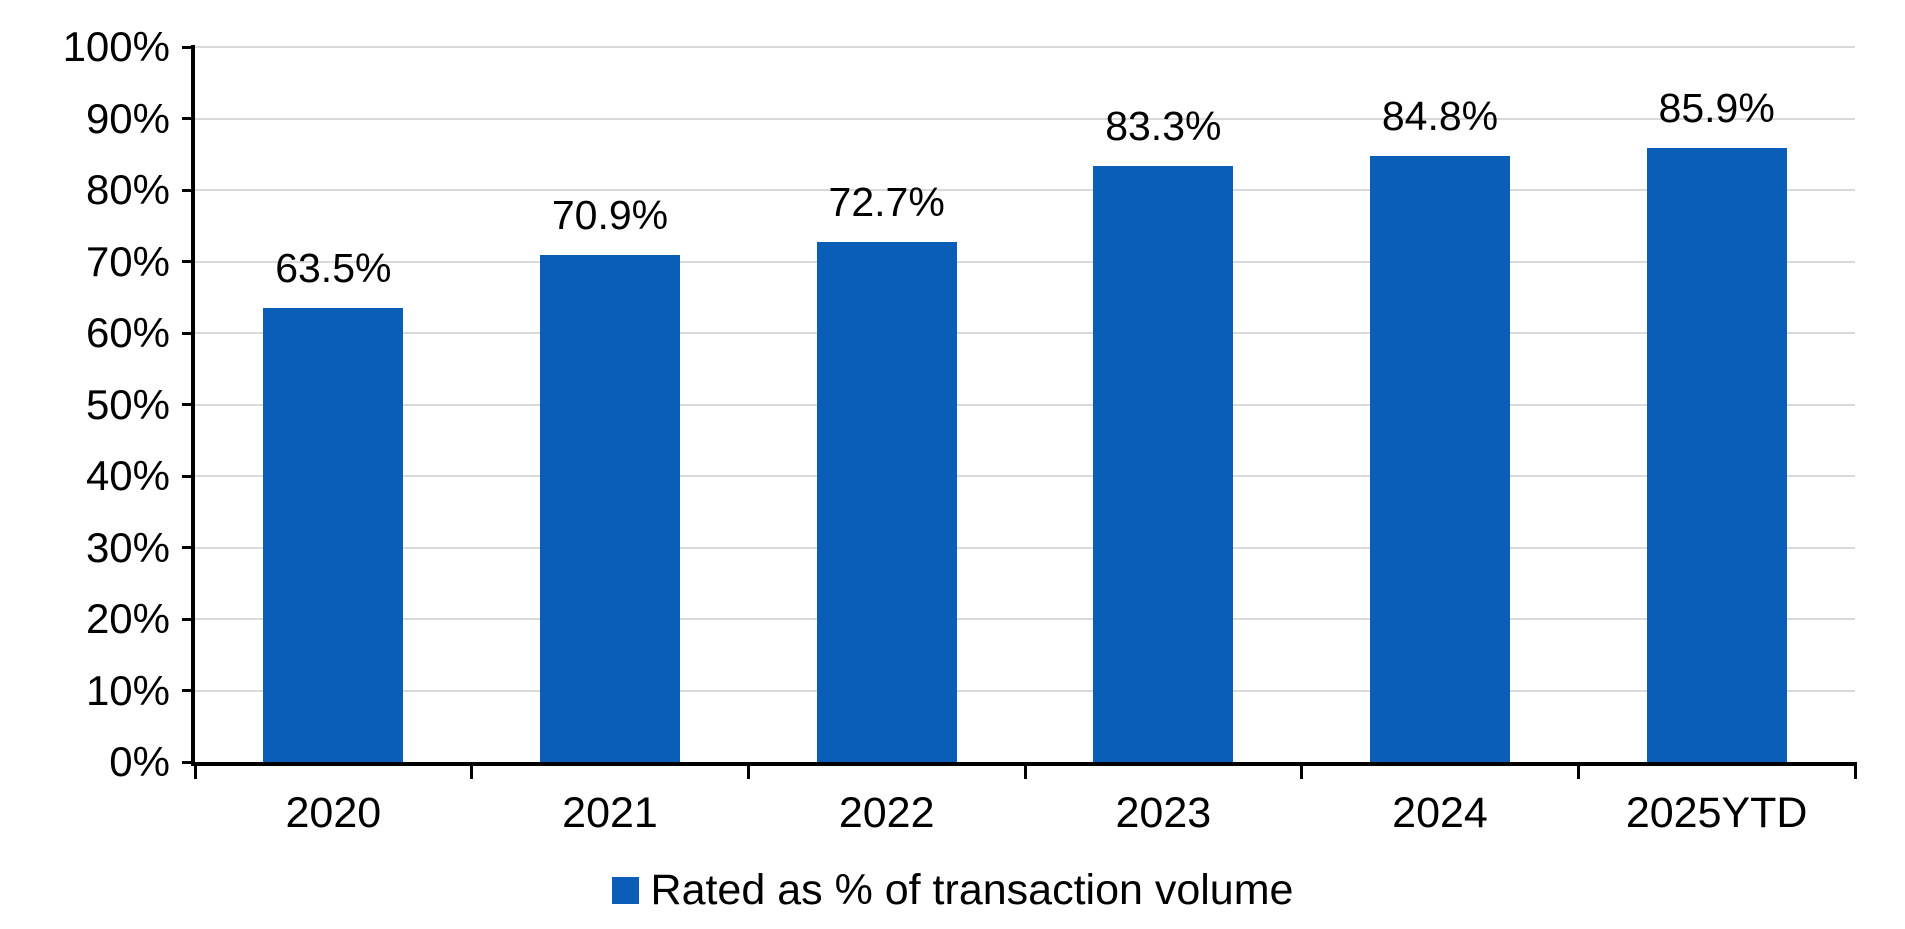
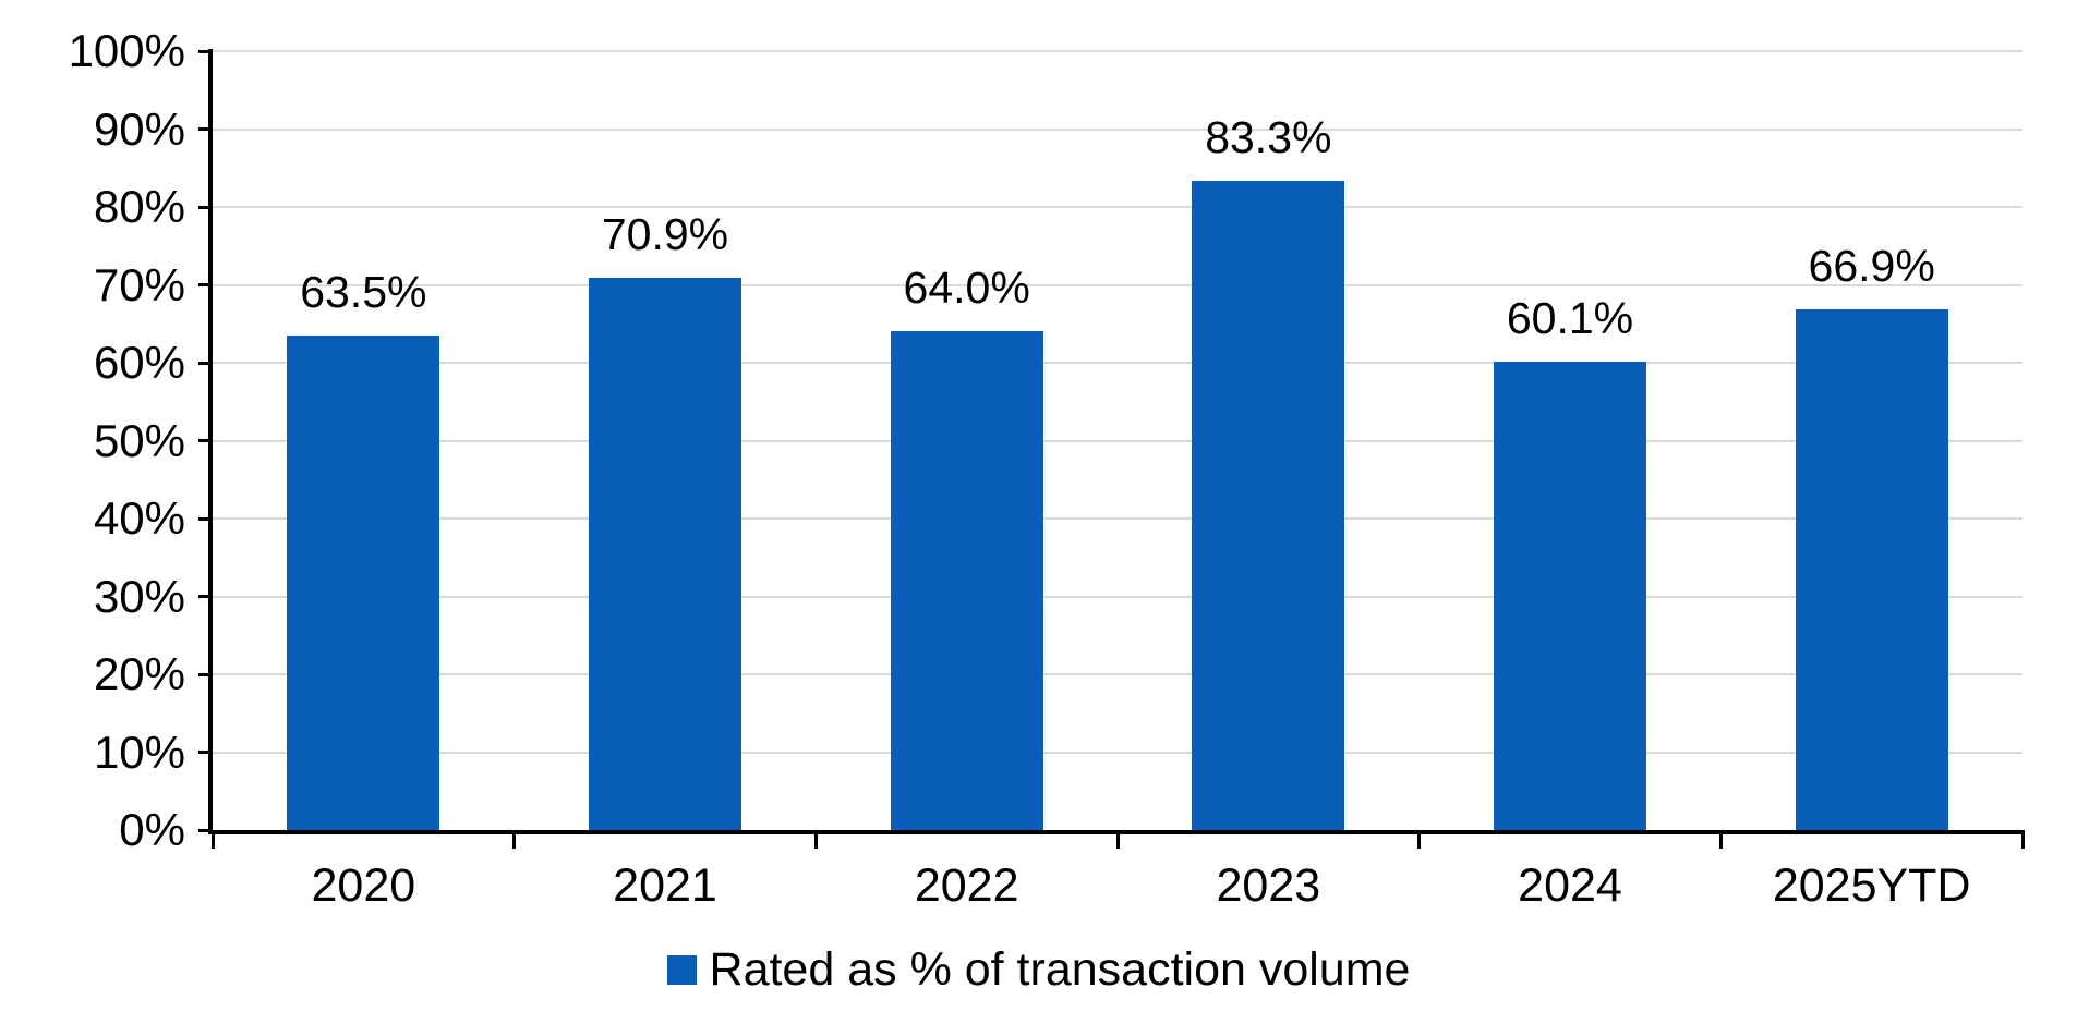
2022: 72.7% -> 64.0%
2024: 84.8% -> 60.1%
2025YTD: 85.9% -> 66.9%
